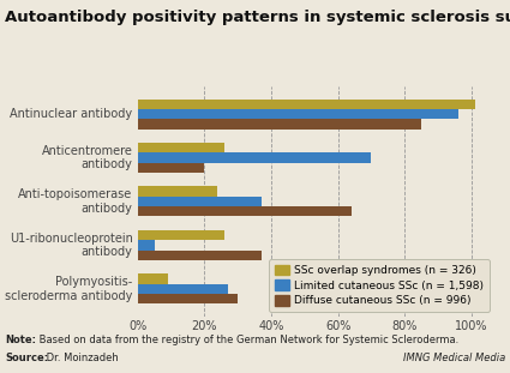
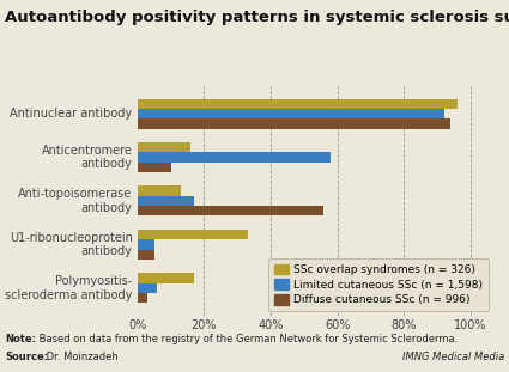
SSc overlap syndromes (n = 326)/Antinuclear antibody: 101% -> 96%
Limited cutaneous SSc (n = 1,598)/Antinuclear antibody: 96% -> 92%
Diffuse cutaneous SSc (n = 996)/Antinuclear antibody: 85% -> 94%
SSc overlap syndromes (n = 326)/Anticentromere antibody: 26% -> 16%
Limited cutaneous SSc (n = 1,598)/Anticentromere antibody: 70% -> 58%
Diffuse cutaneous SSc (n = 996)/Anticentromere antibody: 20% -> 10%
SSc overlap syndromes (n = 326)/Anti-topoisomerase antibody: 24% -> 13%
Limited cutaneous SSc (n = 1,598)/Anti-topoisomerase antibody: 37% -> 17%
Diffuse cutaneous SSc (n = 996)/Anti-topoisomerase antibody: 64% -> 56%
SSc overlap syndromes (n = 326)/U1-ribonucleoprotein antibody: 26% -> 33%
Diffuse cutaneous SSc (n = 996)/U1-ribonucleoprotein antibody: 37% -> 5%
SSc overlap syndromes (n = 326)/Polymyositis- scleroderma antibody: 9% -> 17%
Limited cutaneous SSc (n = 1,598)/Polymyositis- scleroderma antibody: 27% -> 6%
Diffuse cutaneous SSc (n = 996)/Polymyositis- scleroderma antibody: 30% -> 3%
